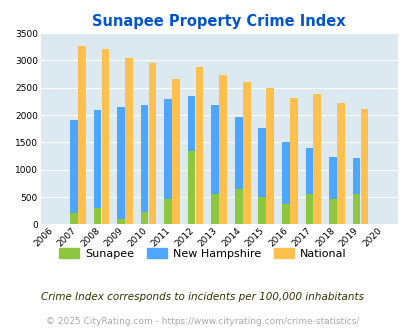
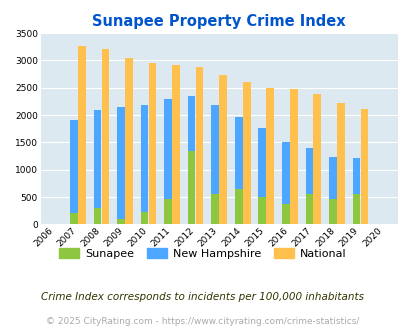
National/2011: 2660 -> 2920
National/2016: 2320 -> 2480
